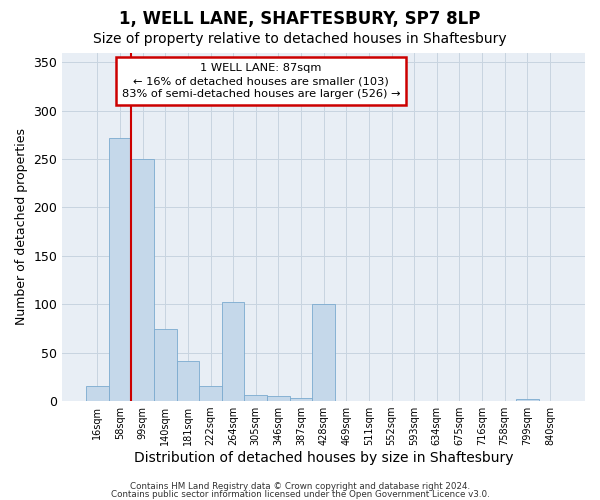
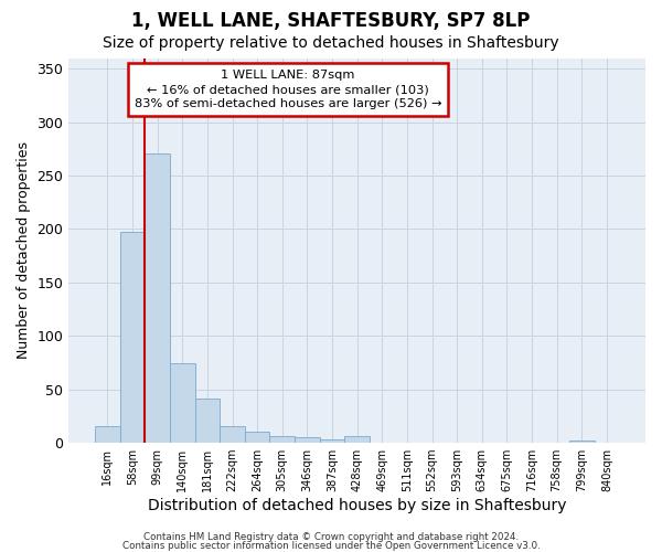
58sqm: 272 -> 197
99sqm: 250 -> 271
264sqm: 102 -> 10
428sqm: 100 -> 6
